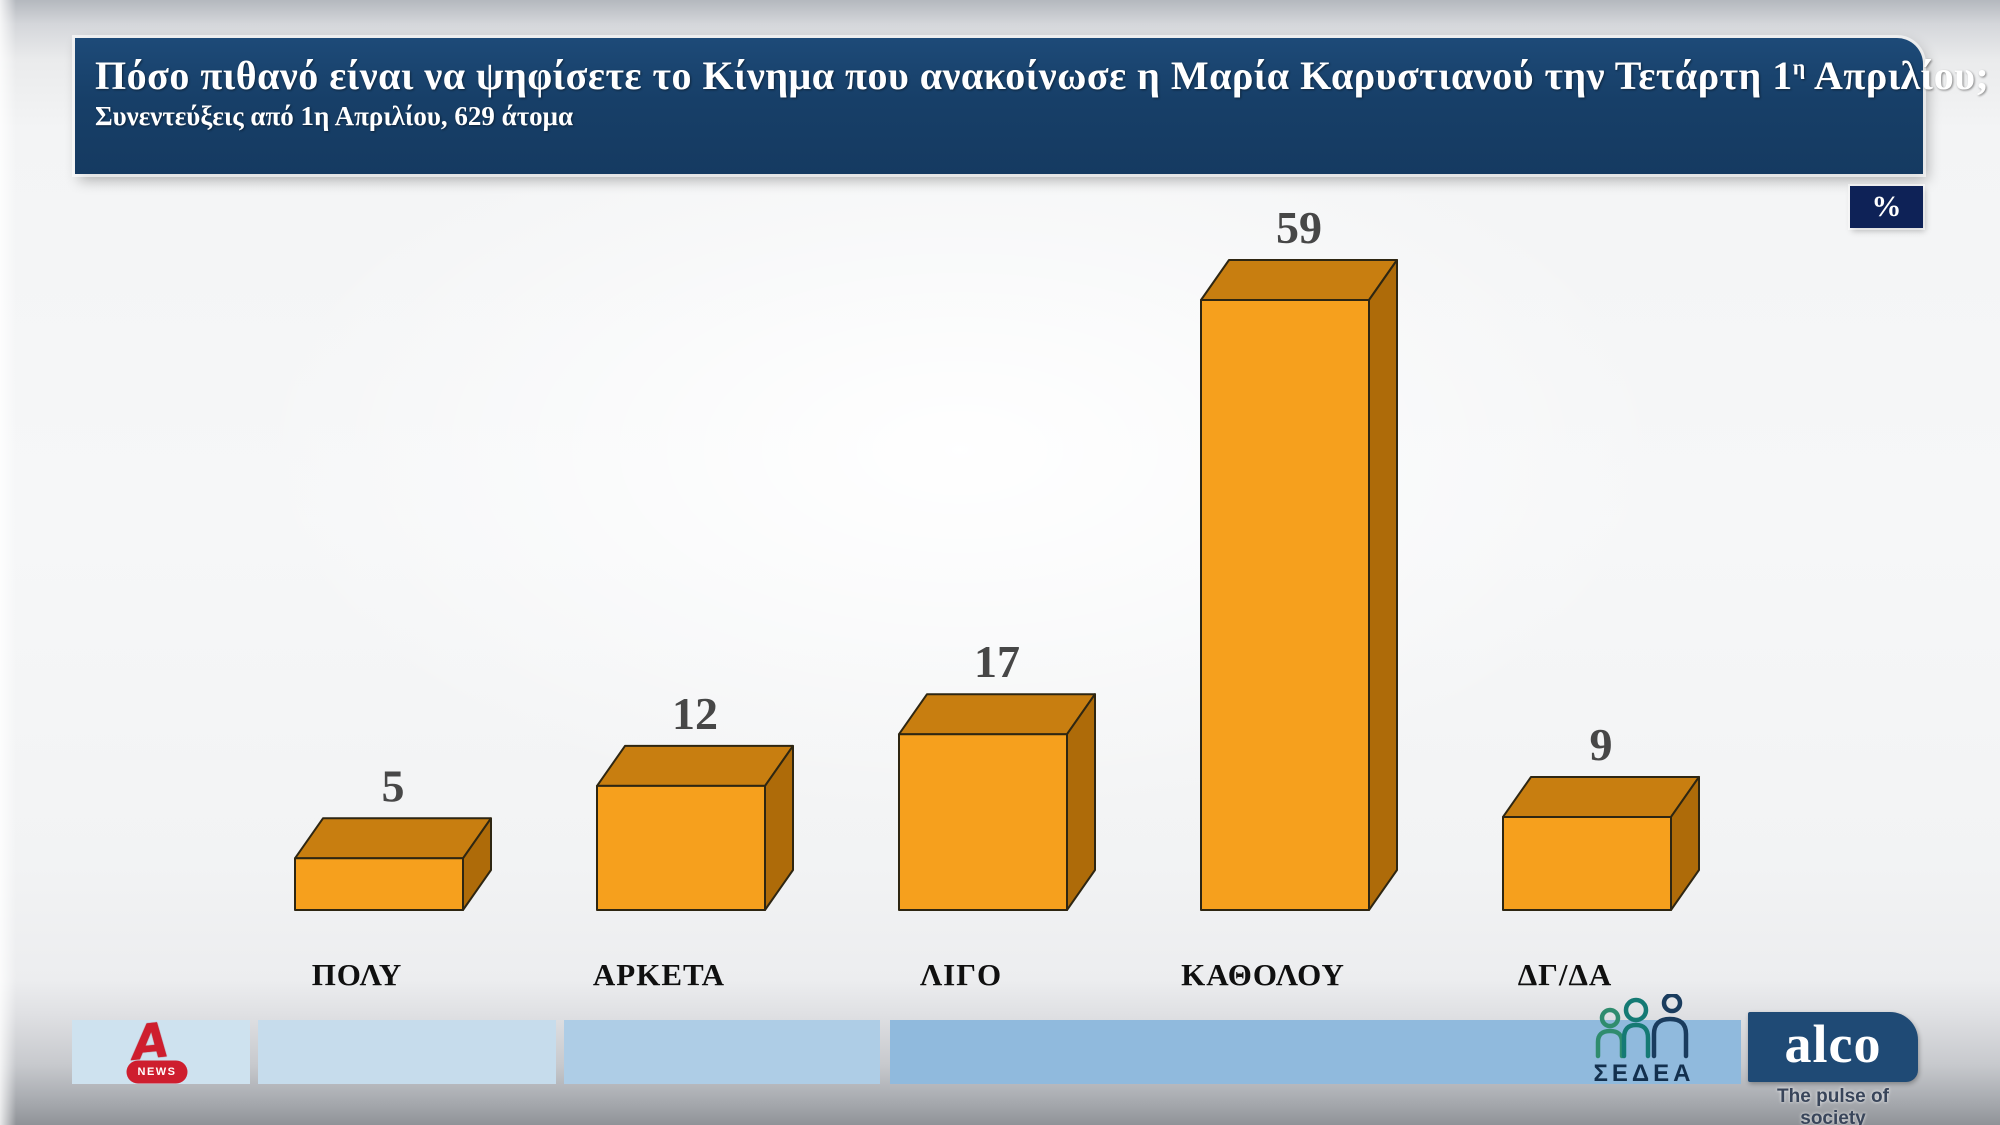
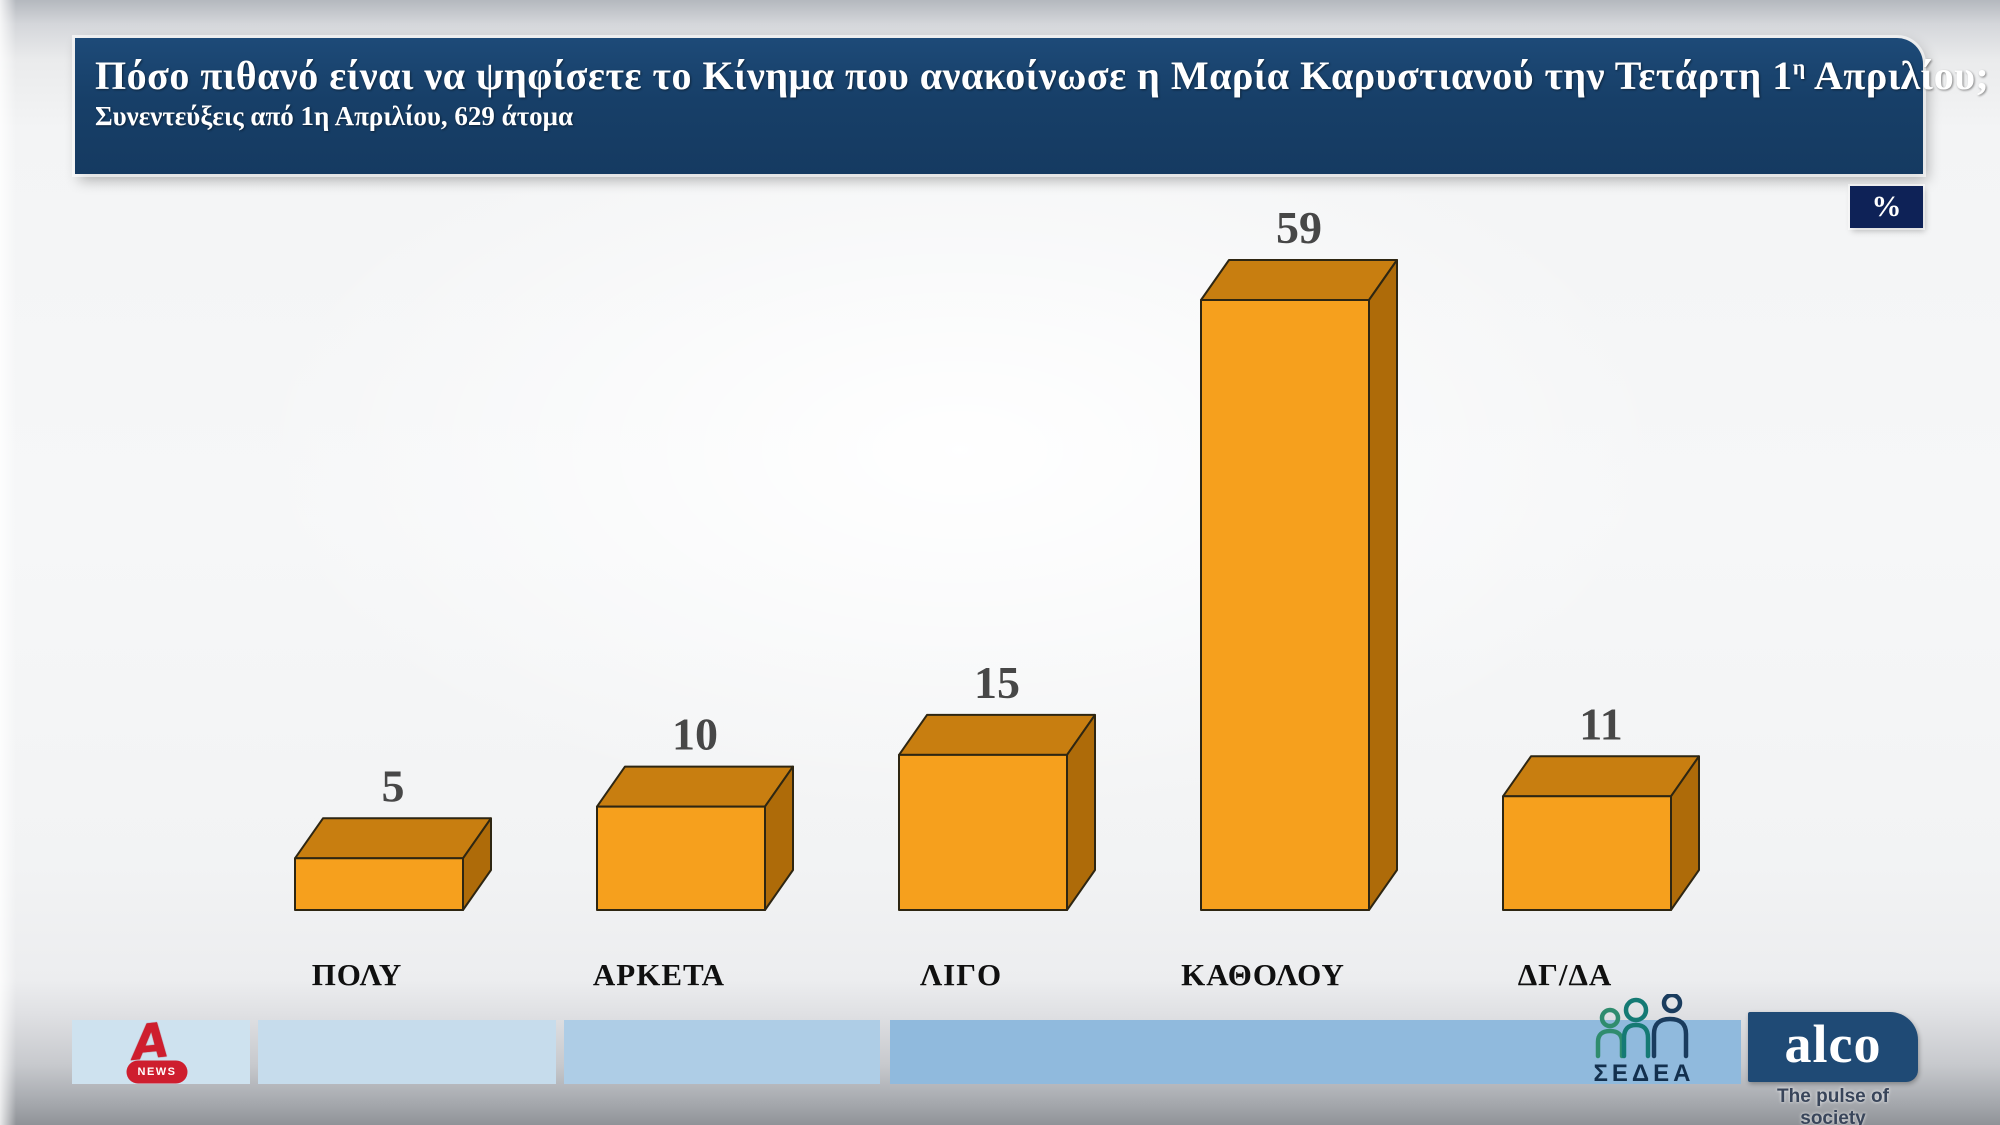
ΑΡΚΕΤΑ: 12 -> 10
ΛΙΓΟ: 17 -> 15
ΔΓ/ΔΑ: 9 -> 11
